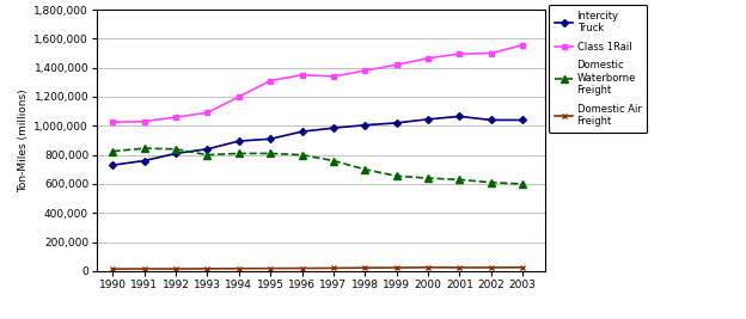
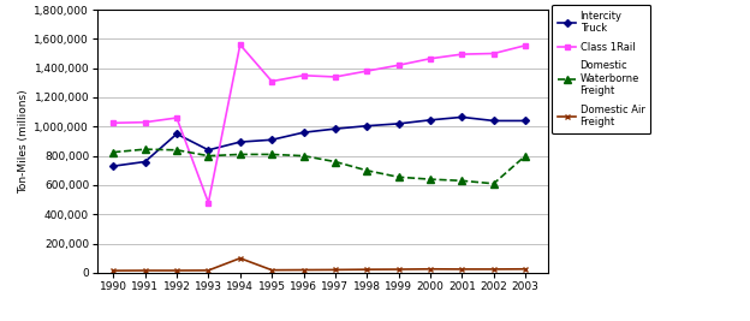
Intercity Truck/1992: 810,000 -> 950,000
Class 1Rail/1993: 1,090,000 -> 480,000
Class 1Rail/1994: 1,200,000 -> 1,560,000
Domestic Air Freight/1994: 20,000 -> 100,000
Domestic Waterborne Freight/2003: 600,000 -> 800,000
